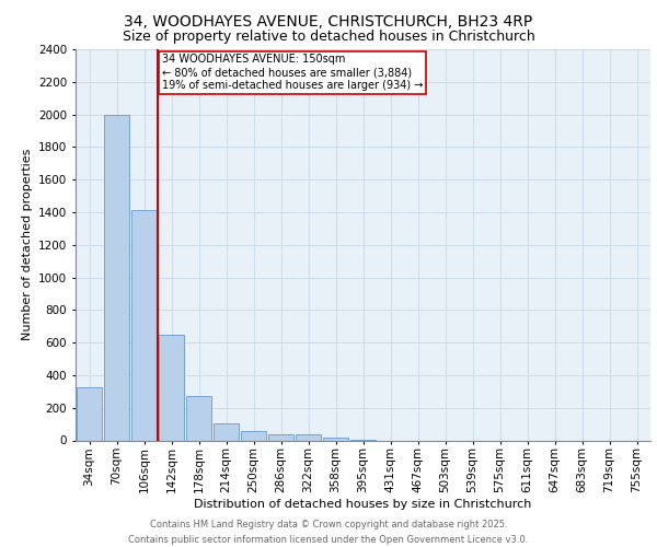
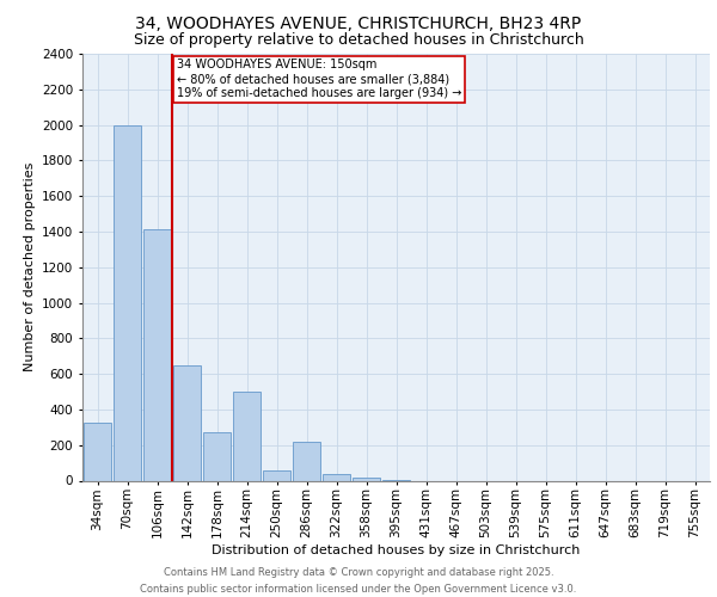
214sqm: 100 -> 500
286sqm: 40 -> 220
